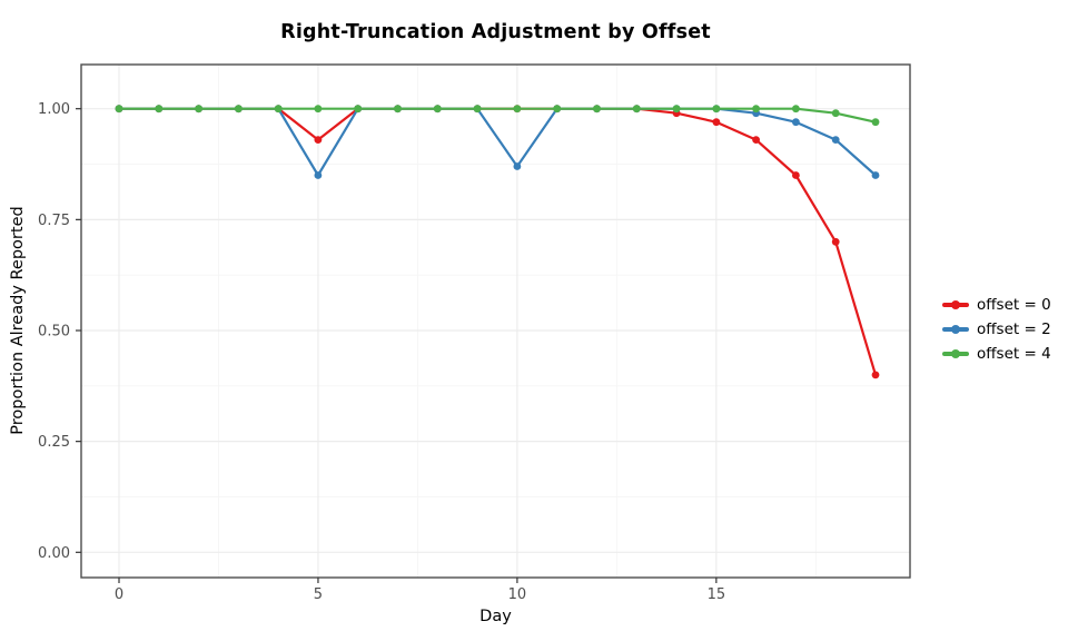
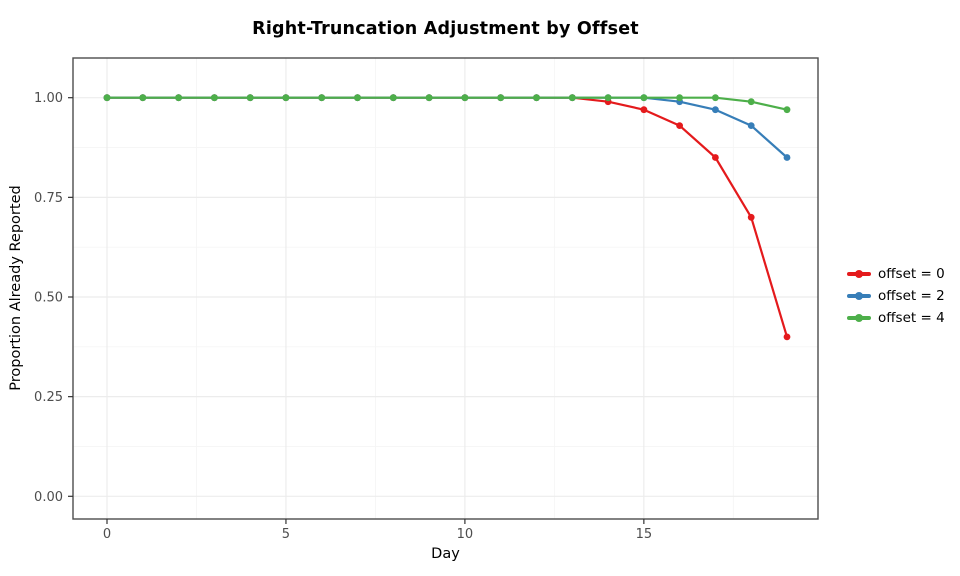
offset = 0/5: 0.93 -> 1.00
offset = 2/5: 0.85 -> 1.00
offset = 2/10: 0.87 -> 1.00
